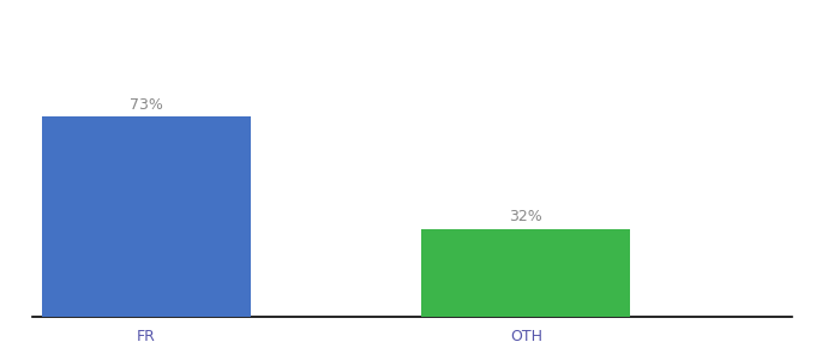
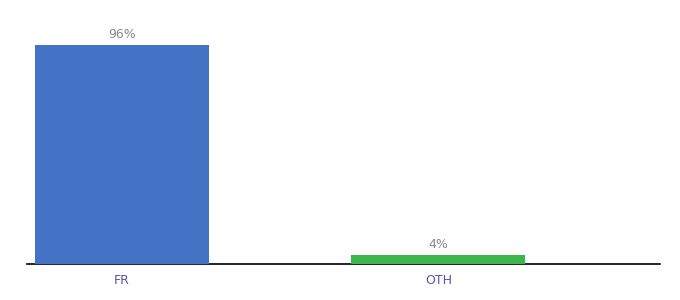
FR: 73% -> 96%
OTH: 32% -> 4%
